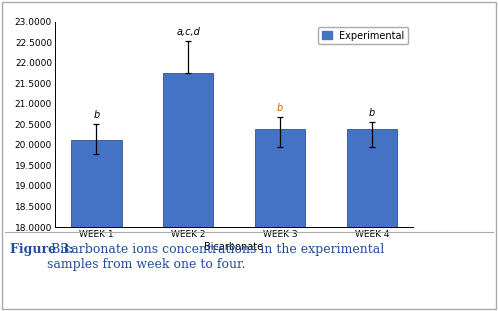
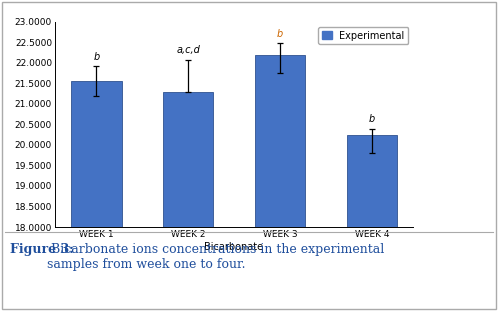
WEEK 1: 20.12 -> 21.55
WEEK 2: 21.75 -> 21.30
WEEK 3: 20.40 -> 22.20
WEEK 4: 20.40 -> 20.25
